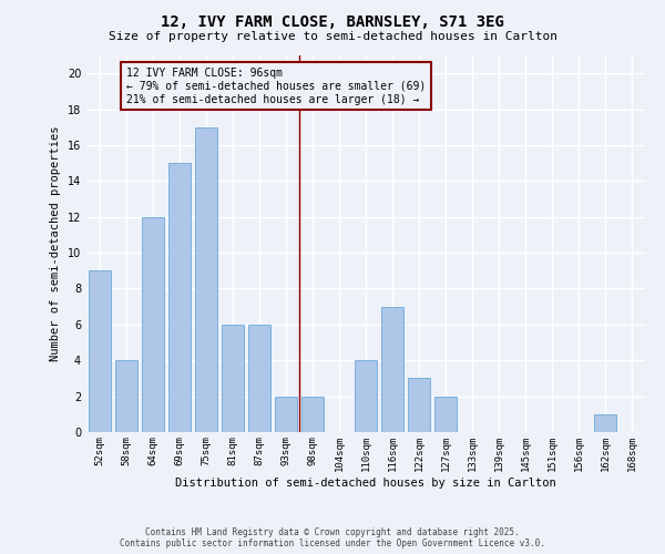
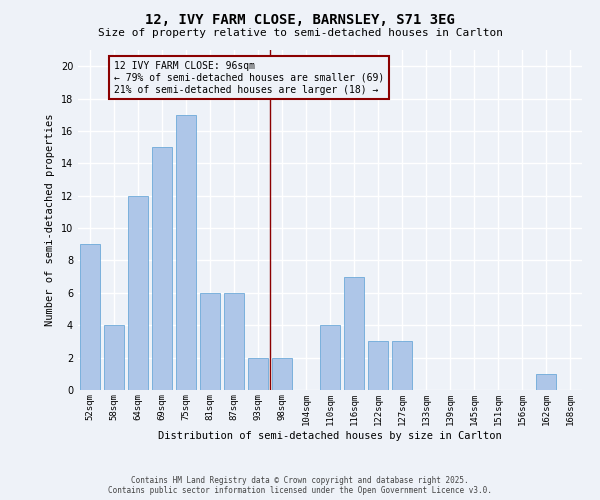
127sqm: 2 -> 3
